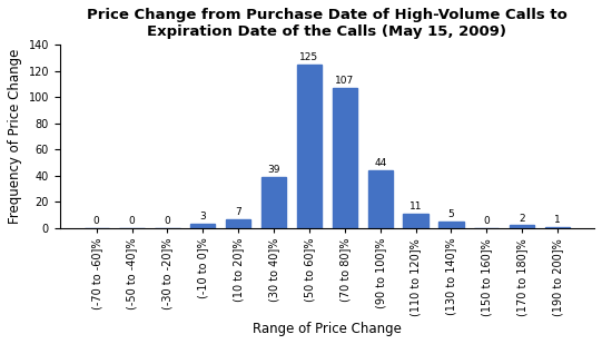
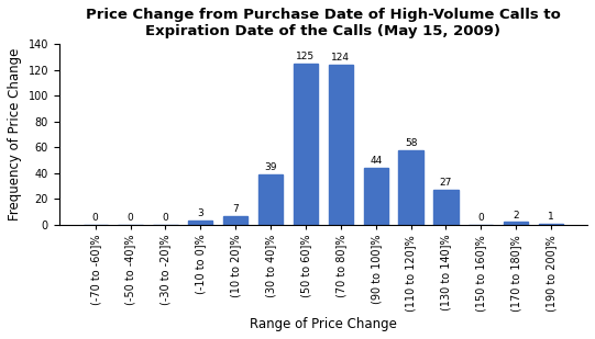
(70 to 80]%: 107 -> 124
(110 to 120]%: 11 -> 58
(130 to 140]%: 5 -> 27
